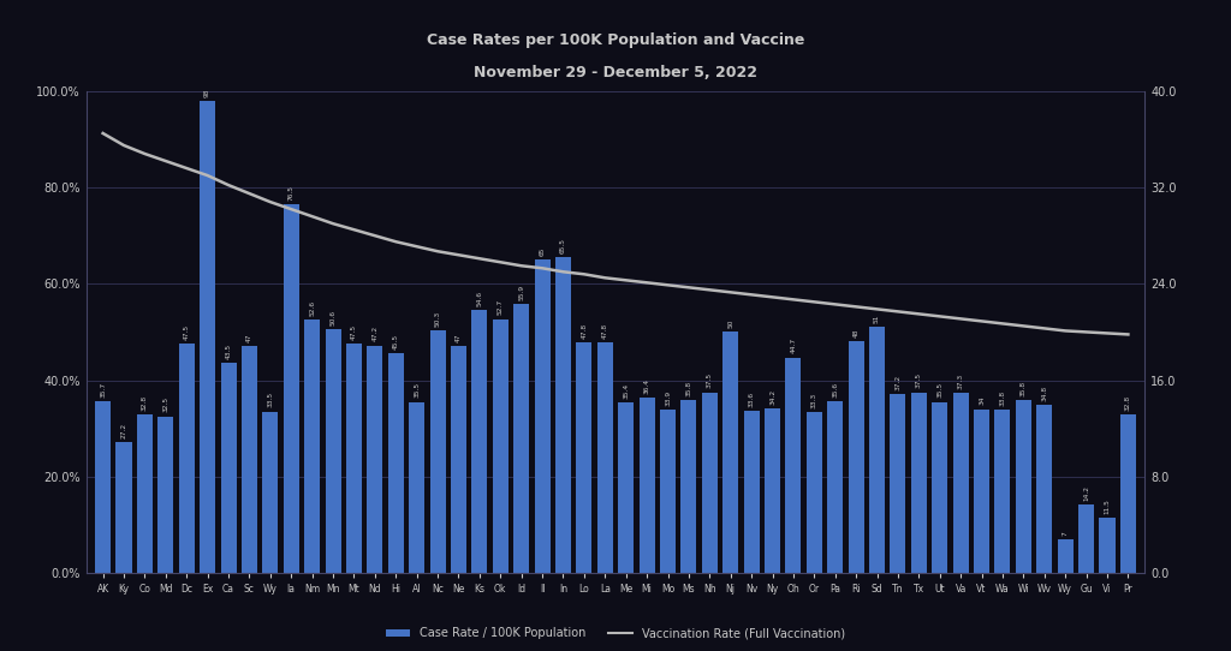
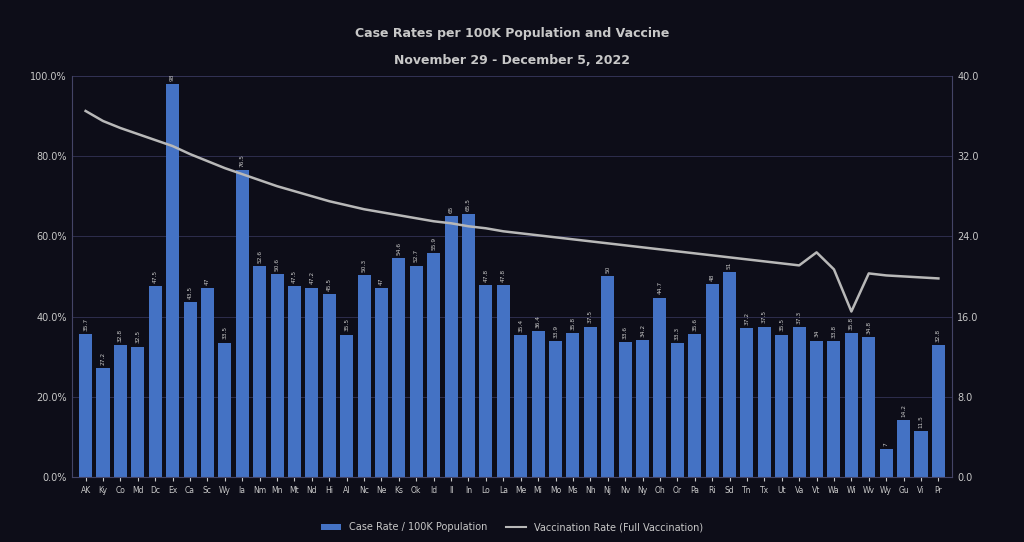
Vaccination Rate (Full Vaccination)/Vt: 20.9 -> 22.4
Vaccination Rate (Full Vaccination)/Wi: 20.5 -> 16.5
